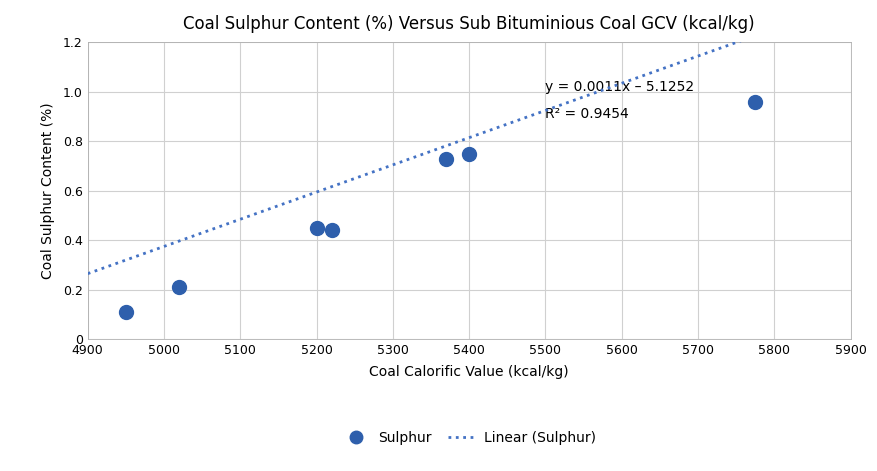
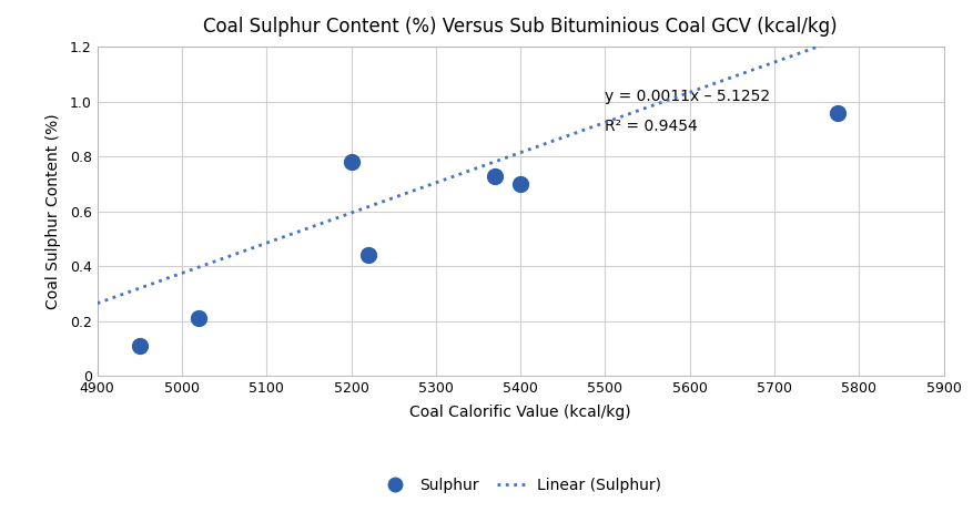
Sulphur/5200: 0.45 -> 0.78
Sulphur/5400: 0.75 -> 0.70
